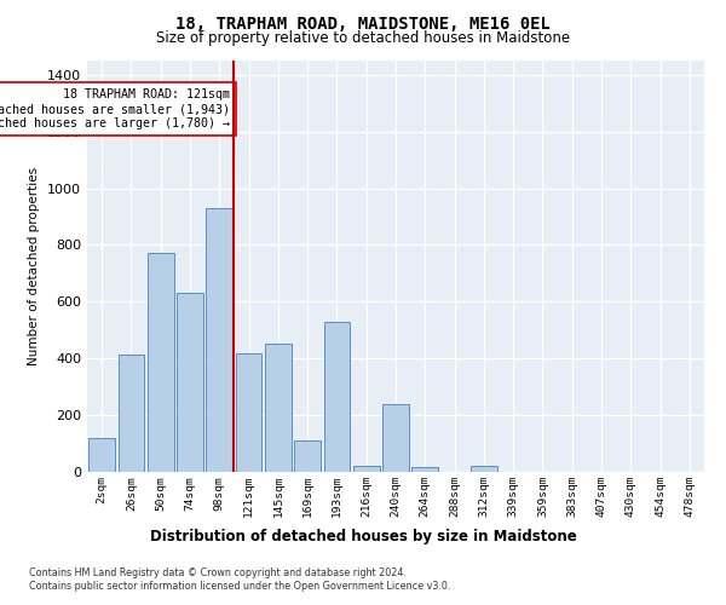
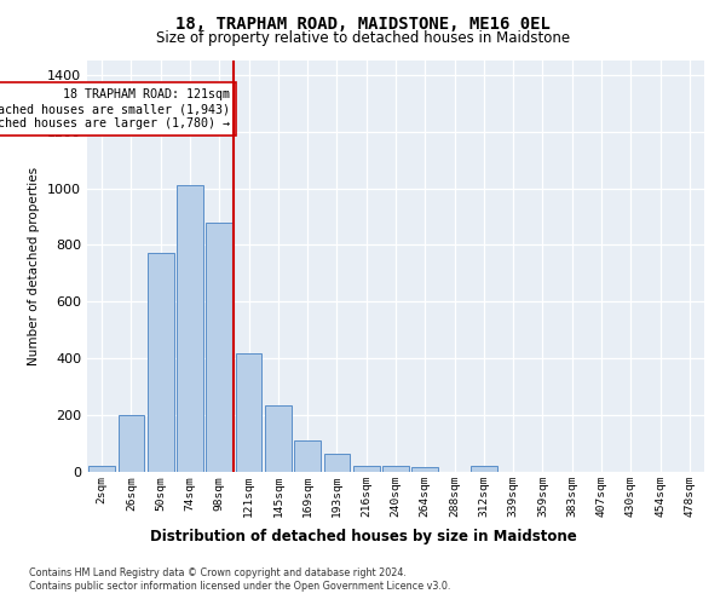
2sqm: 120 -> 20
26sqm: 415 -> 200
74sqm: 630 -> 1010
98sqm: 930 -> 880
145sqm: 450 -> 235
193sqm: 530 -> 65
240sqm: 240 -> 20
